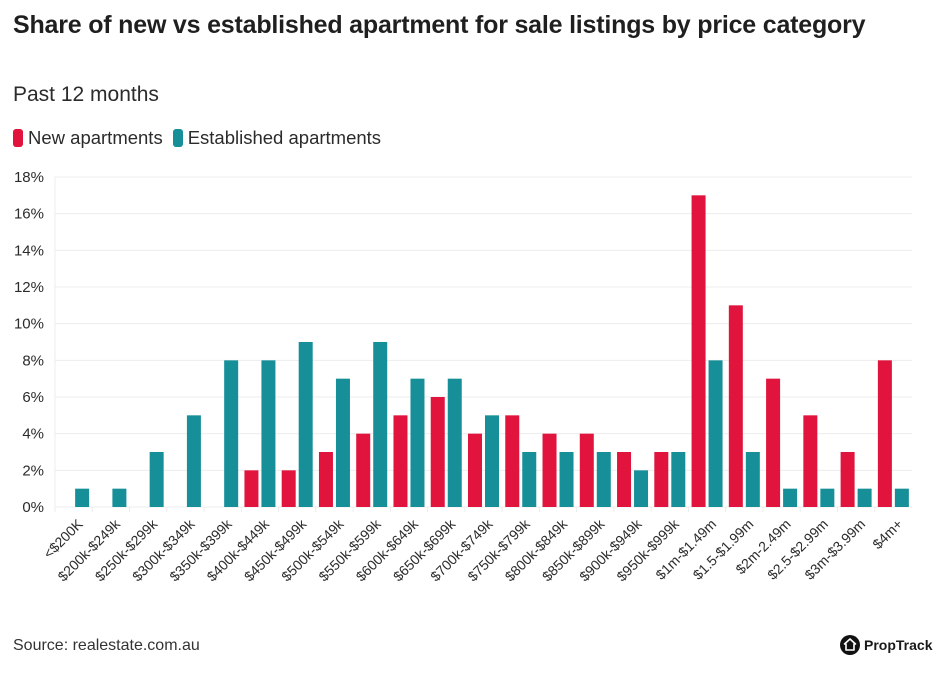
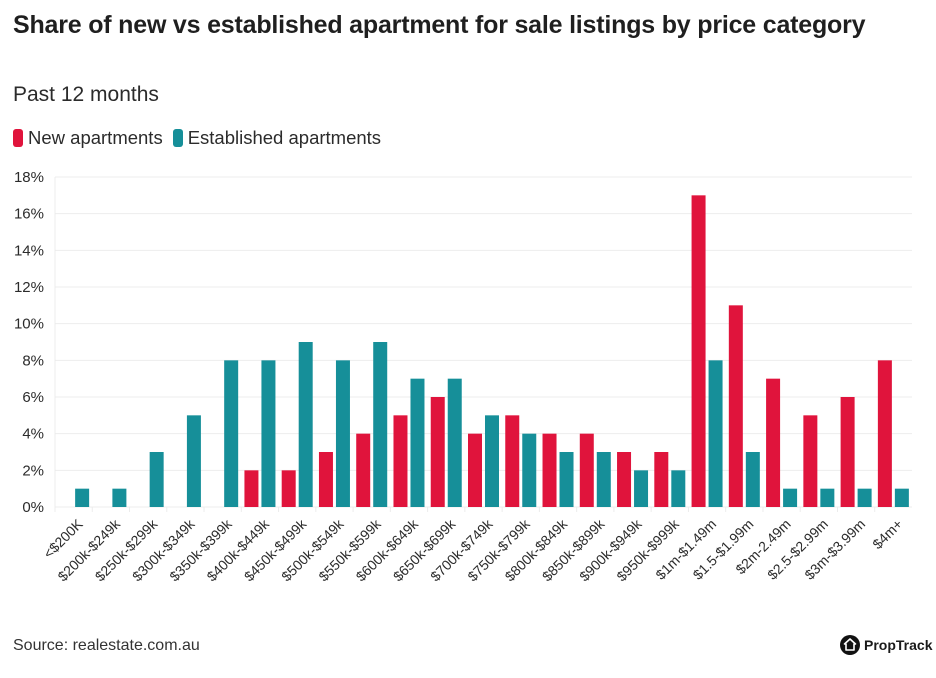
Established apartments/$500k-$549k: 7% -> 8%
Established apartments/$750k-$799k: 3% -> 4%
Established apartments/$950k-$999k: 3% -> 2%
New apartments/$3m-$3.99m: 3% -> 6%
